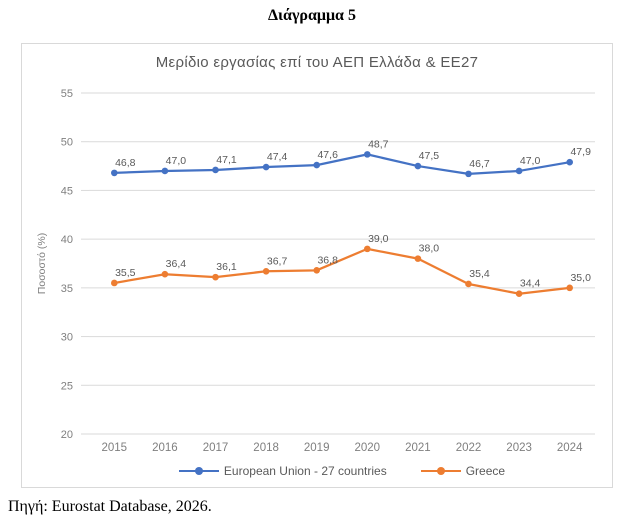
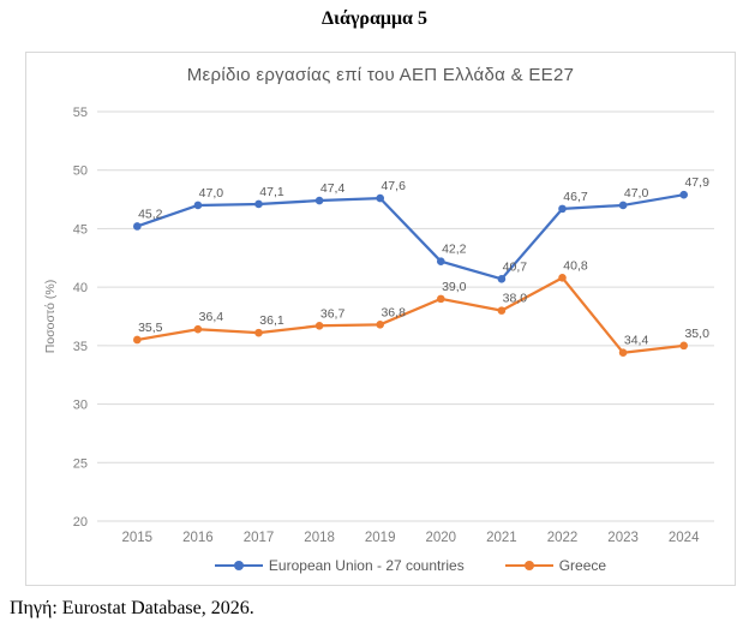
European Union - 27 countries/2015: 46,8 -> 45,2
European Union - 27 countries/2020: 48,7 -> 42,2
European Union - 27 countries/2021: 47,5 -> 40,7
Greece/2022: 35,4 -> 40,8
